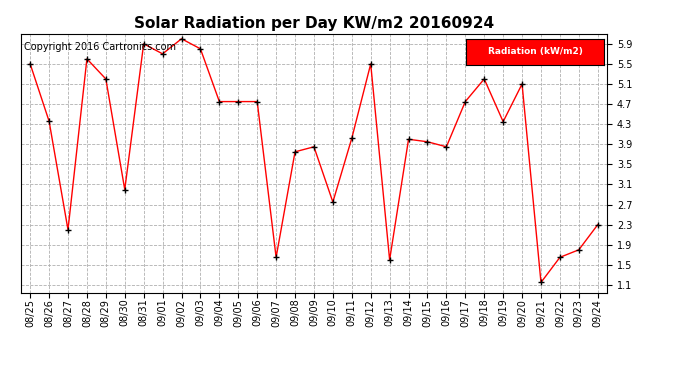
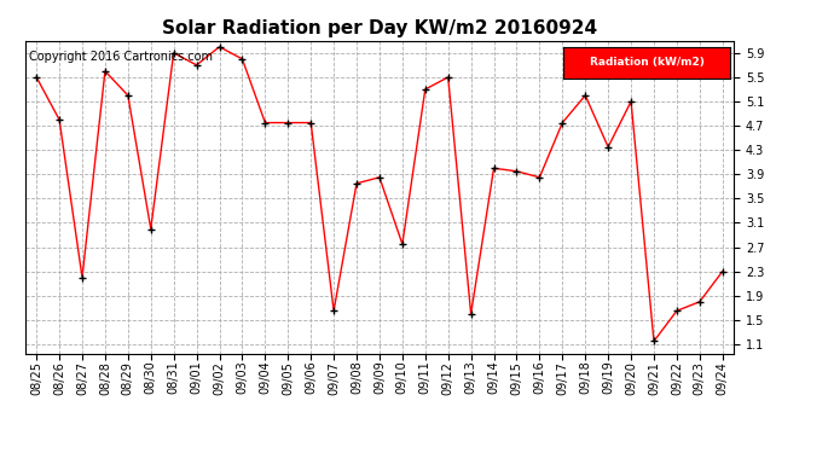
08/26: 4.36 -> 4.80
09/11: 4.02 -> 5.30
